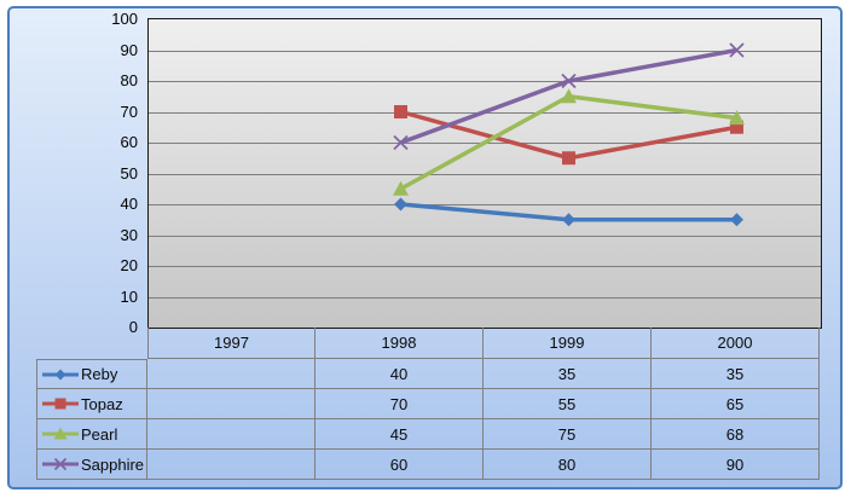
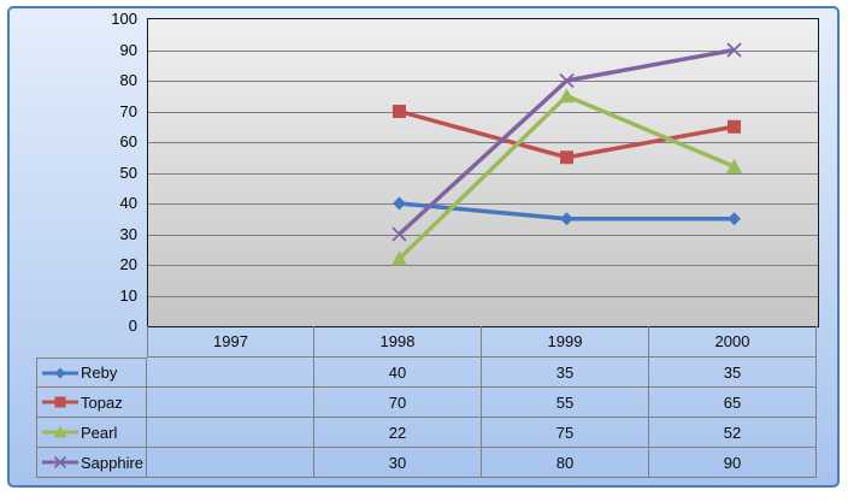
Pearl/1998: 45 -> 22
Sapphire/1998: 60 -> 30
Pearl/2000: 68 -> 52
